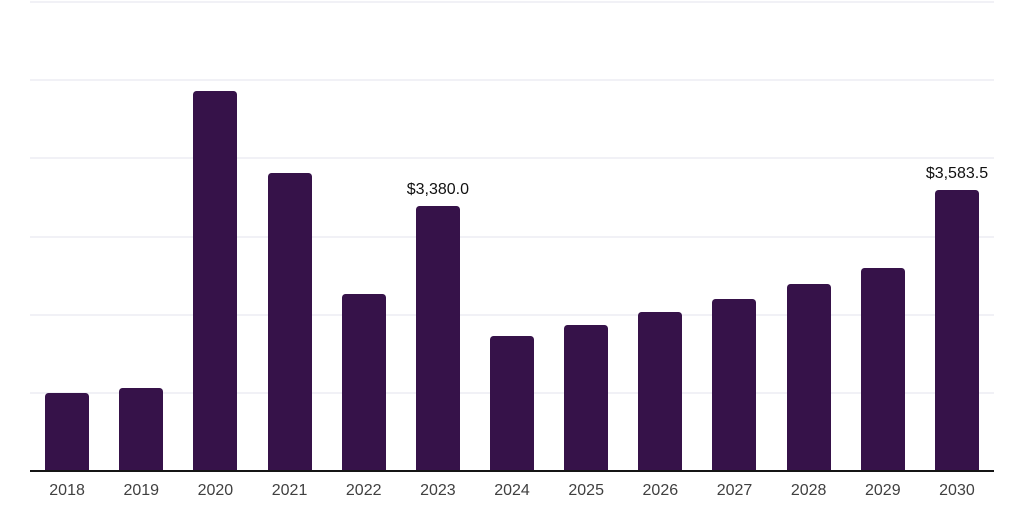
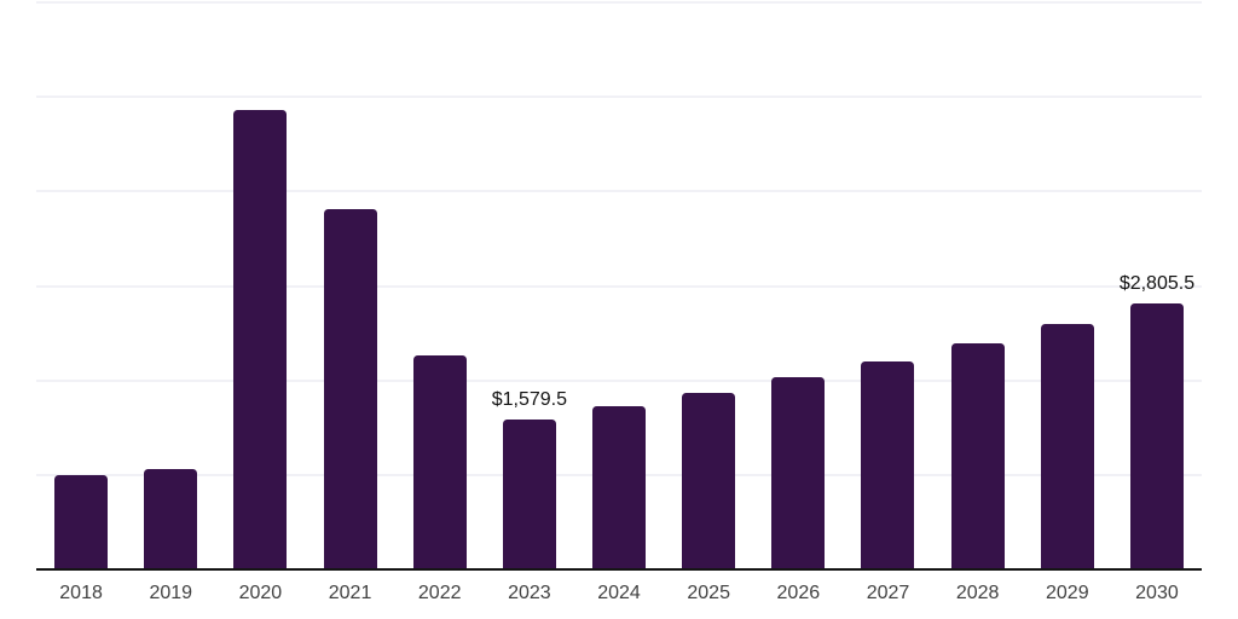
2023: $3,380.0 -> $1,579.5
2030: $3,583.5 -> $2,805.5
